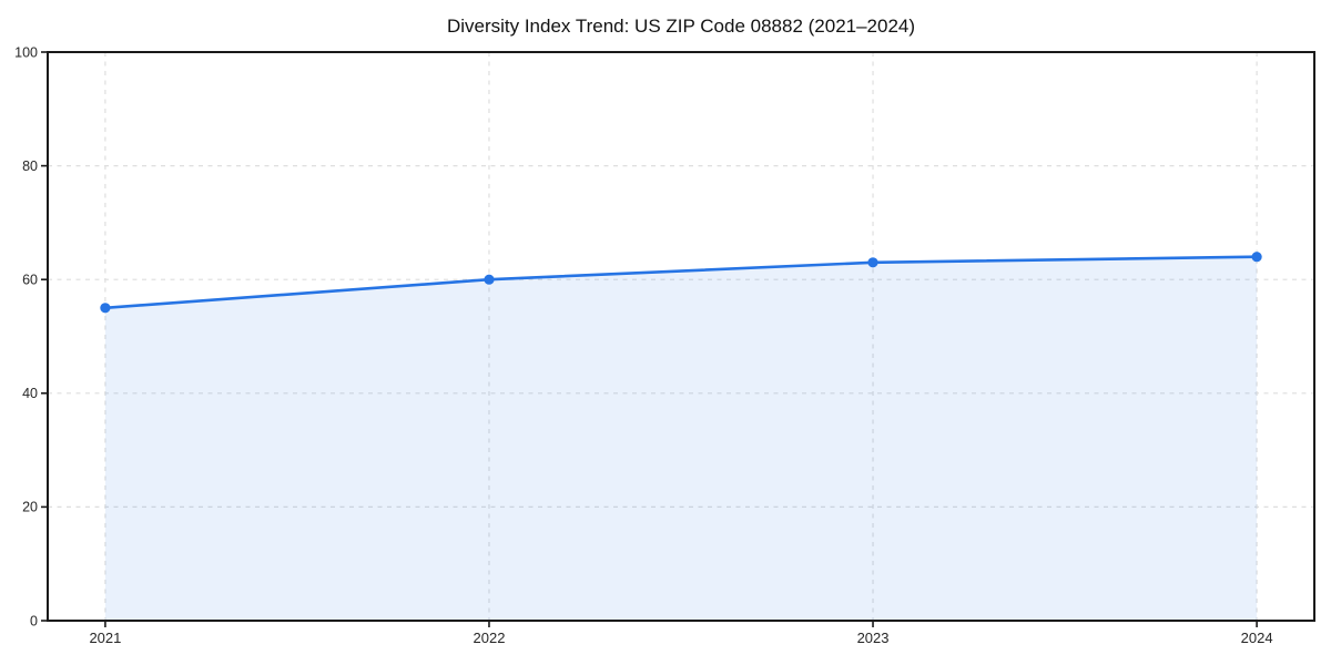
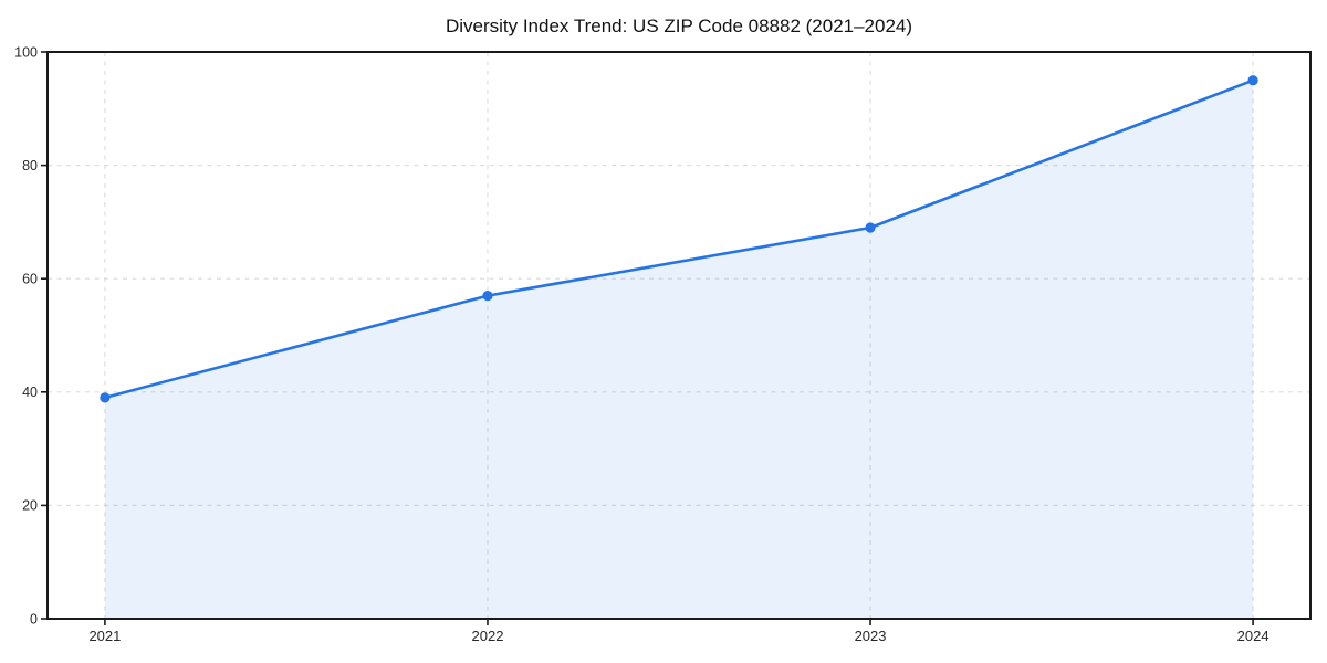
2021: 55 -> 39
2022: 60 -> 57
2023: 63 -> 69
2024: 64 -> 95
